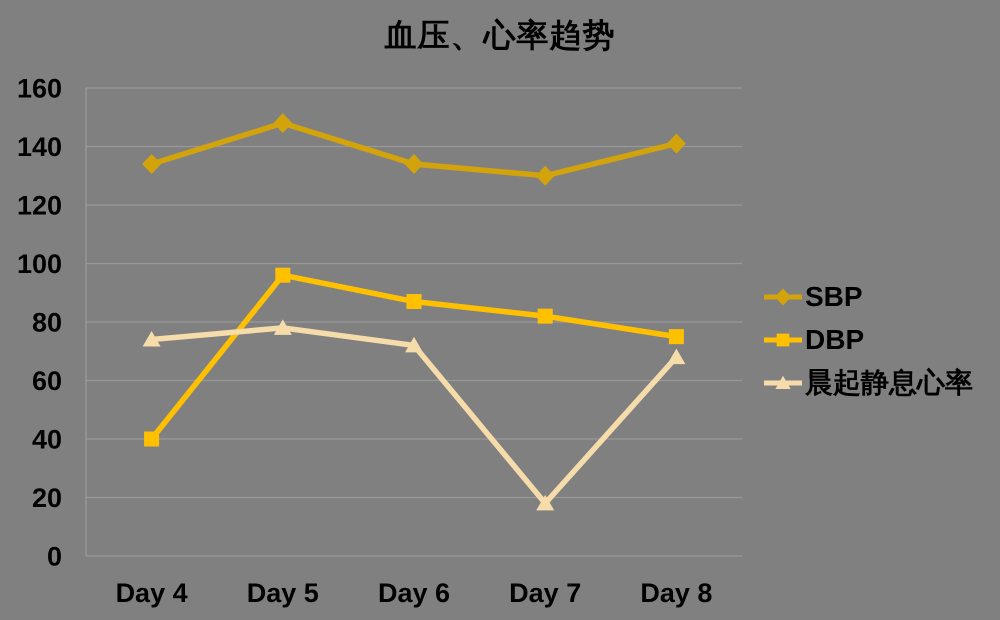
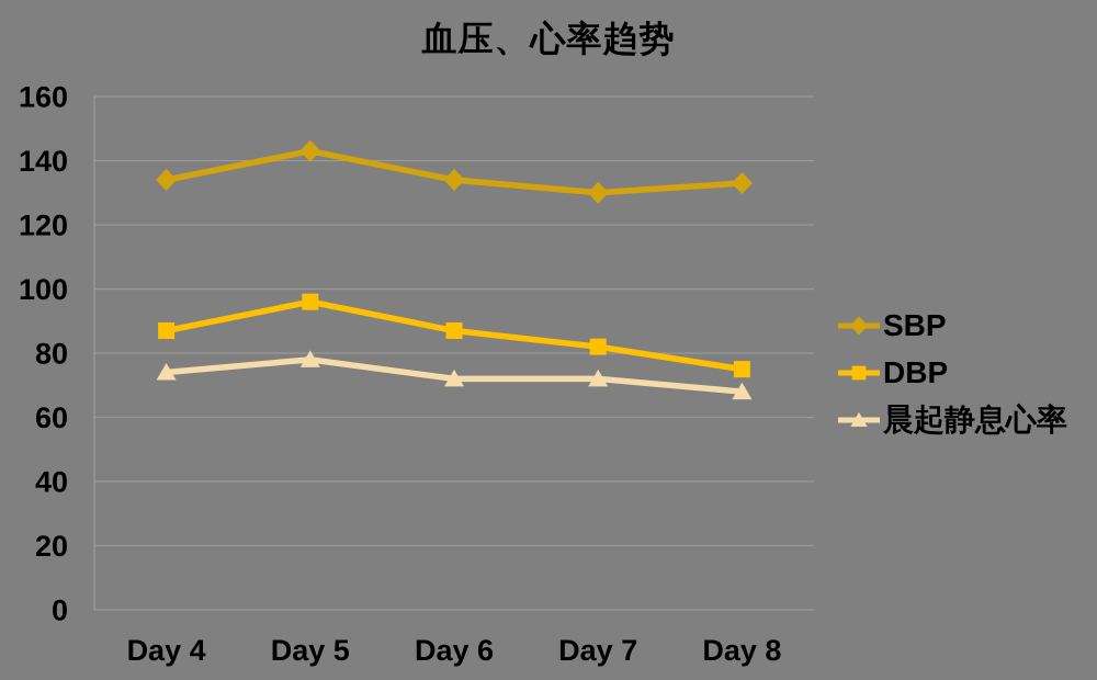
DBP/Day 4: 40 -> 87
SBP/Day 5: 148 -> 143
晨起静息心率/Day 7: 18 -> 72
SBP/Day 8: 141 -> 133
